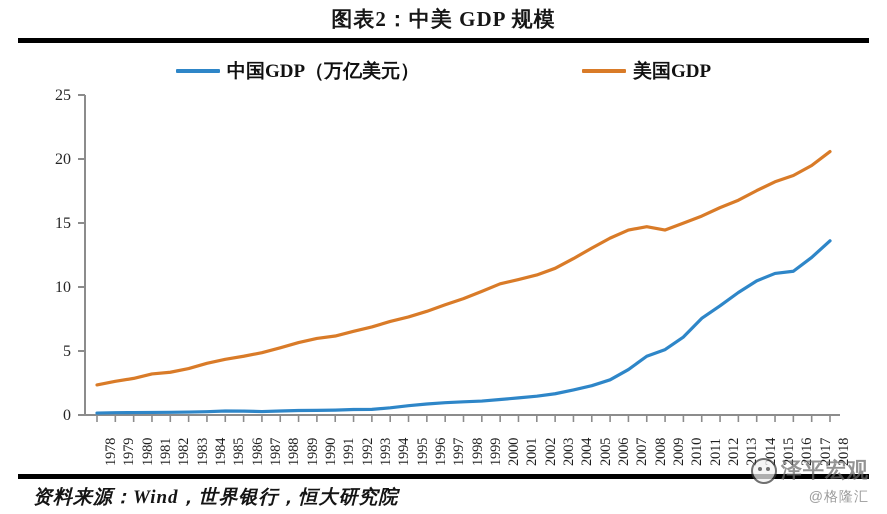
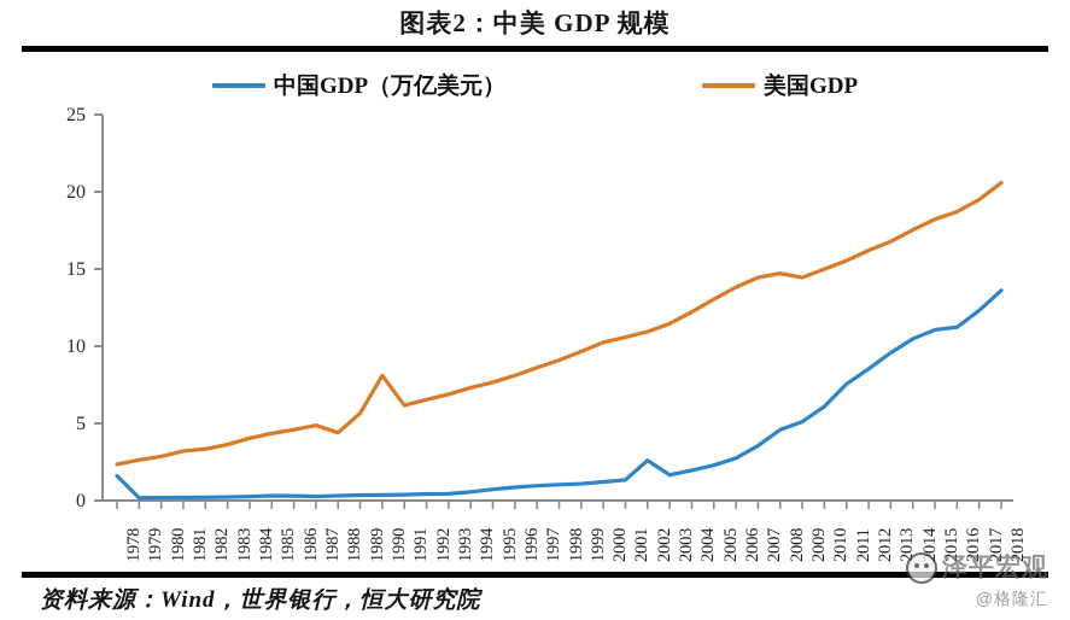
中国GDP（万亿美元）/1978: 0.1 -> 1.6
美国GDP/1988: 5.2 -> 4.4
美国GDP/1990: 6.0 -> 8.1
中国GDP（万亿美元）/2002: 1.5 -> 2.6
